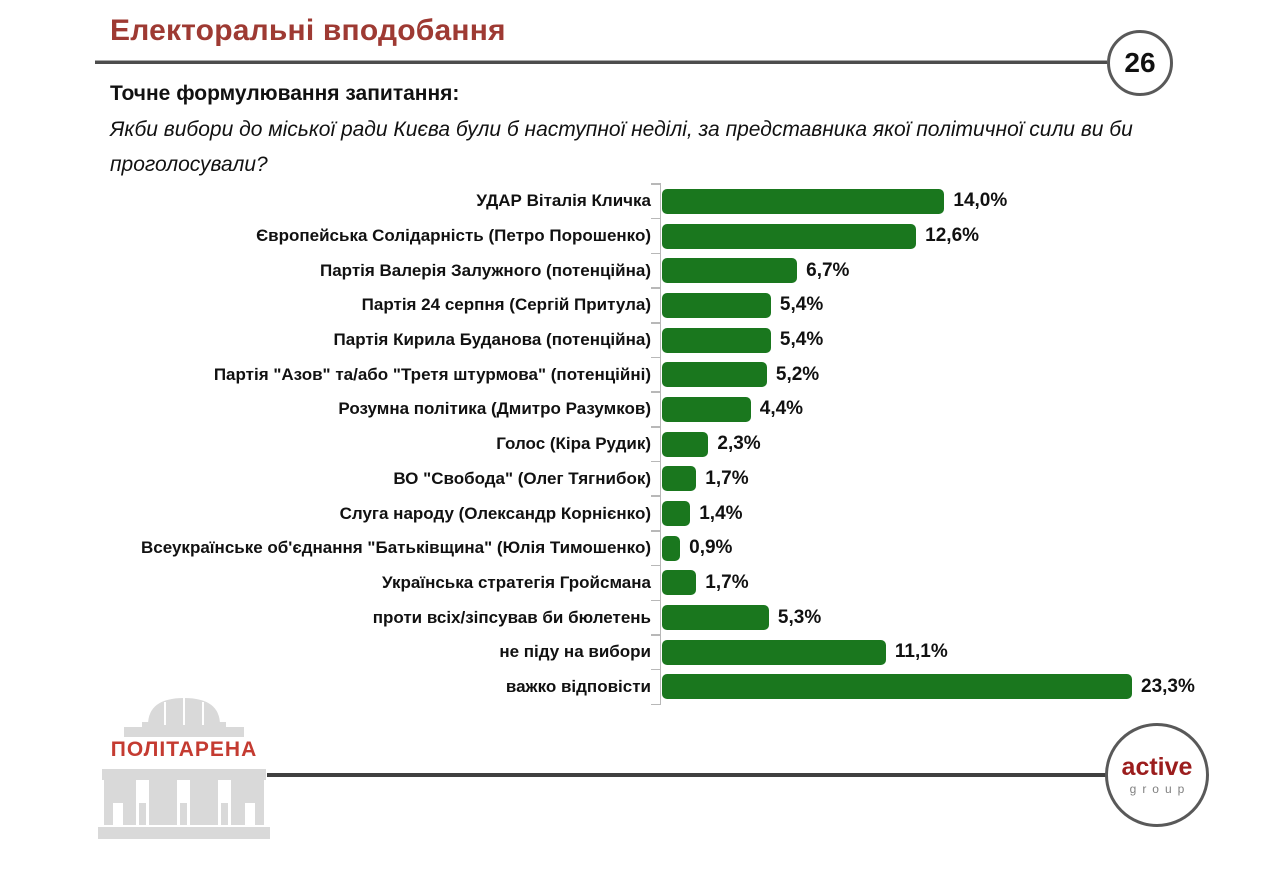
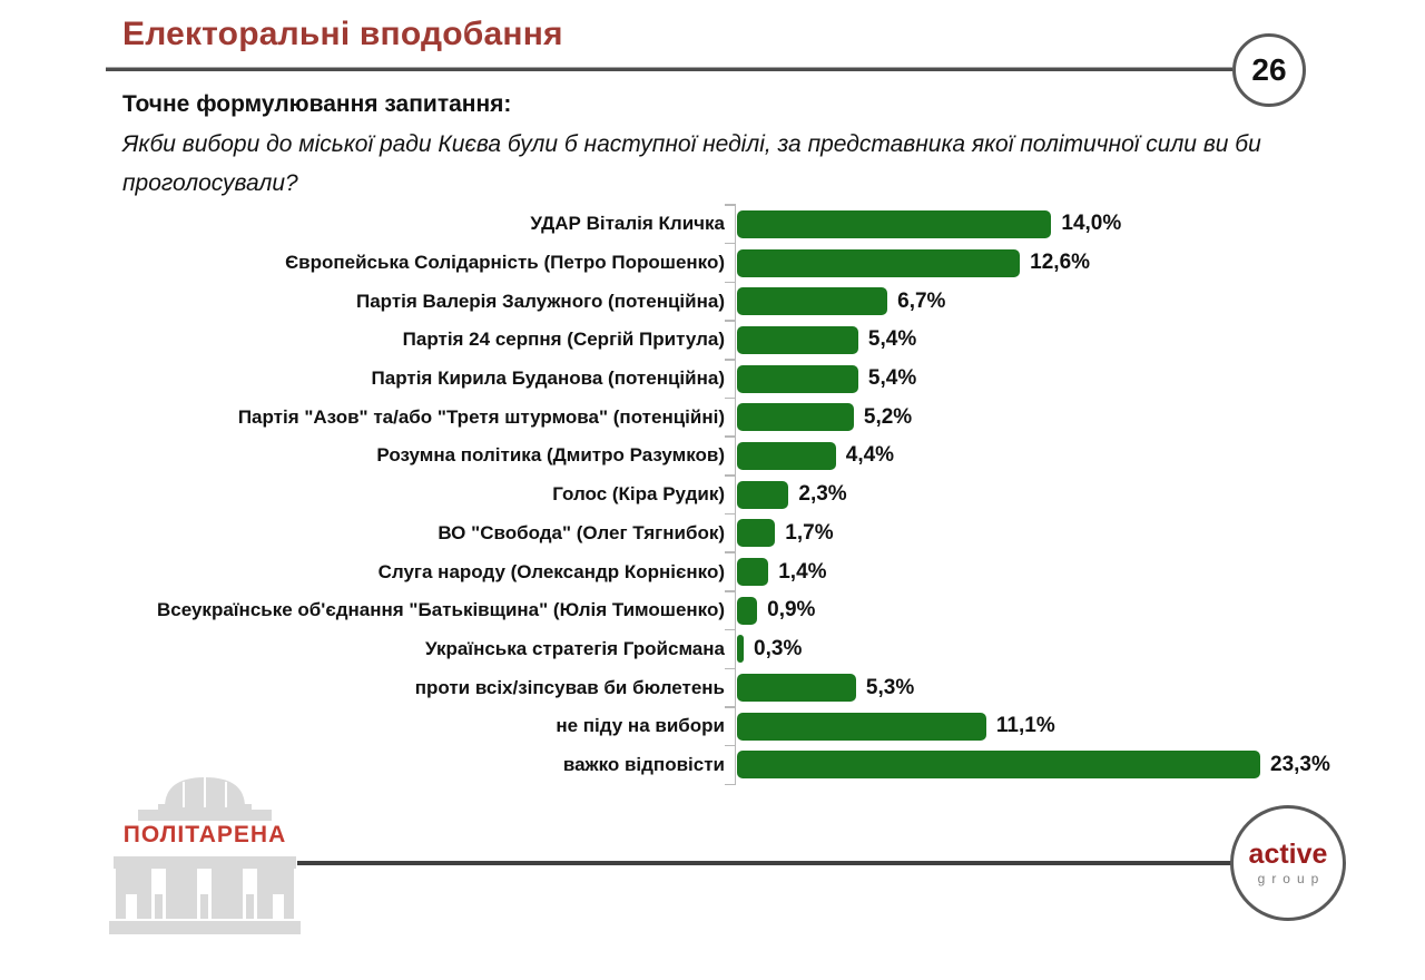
Українська стратегія Гройсмана: 1,7% -> 0,3%
